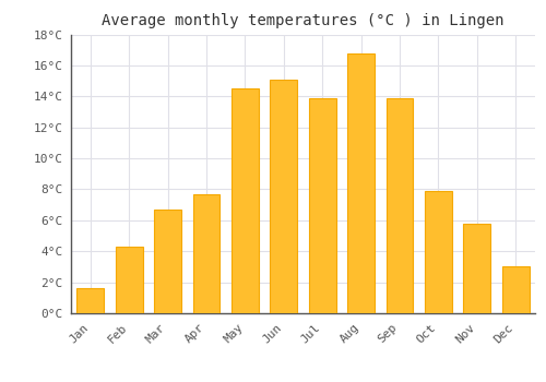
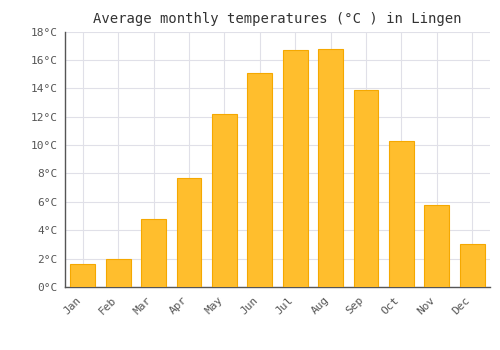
Feb: 4.3°C -> 2.0°C
Mar: 6.7°C -> 4.8°C
May: 14.5°C -> 12.2°C
Jul: 13.9°C -> 16.7°C
Oct: 7.9°C -> 10.3°C
